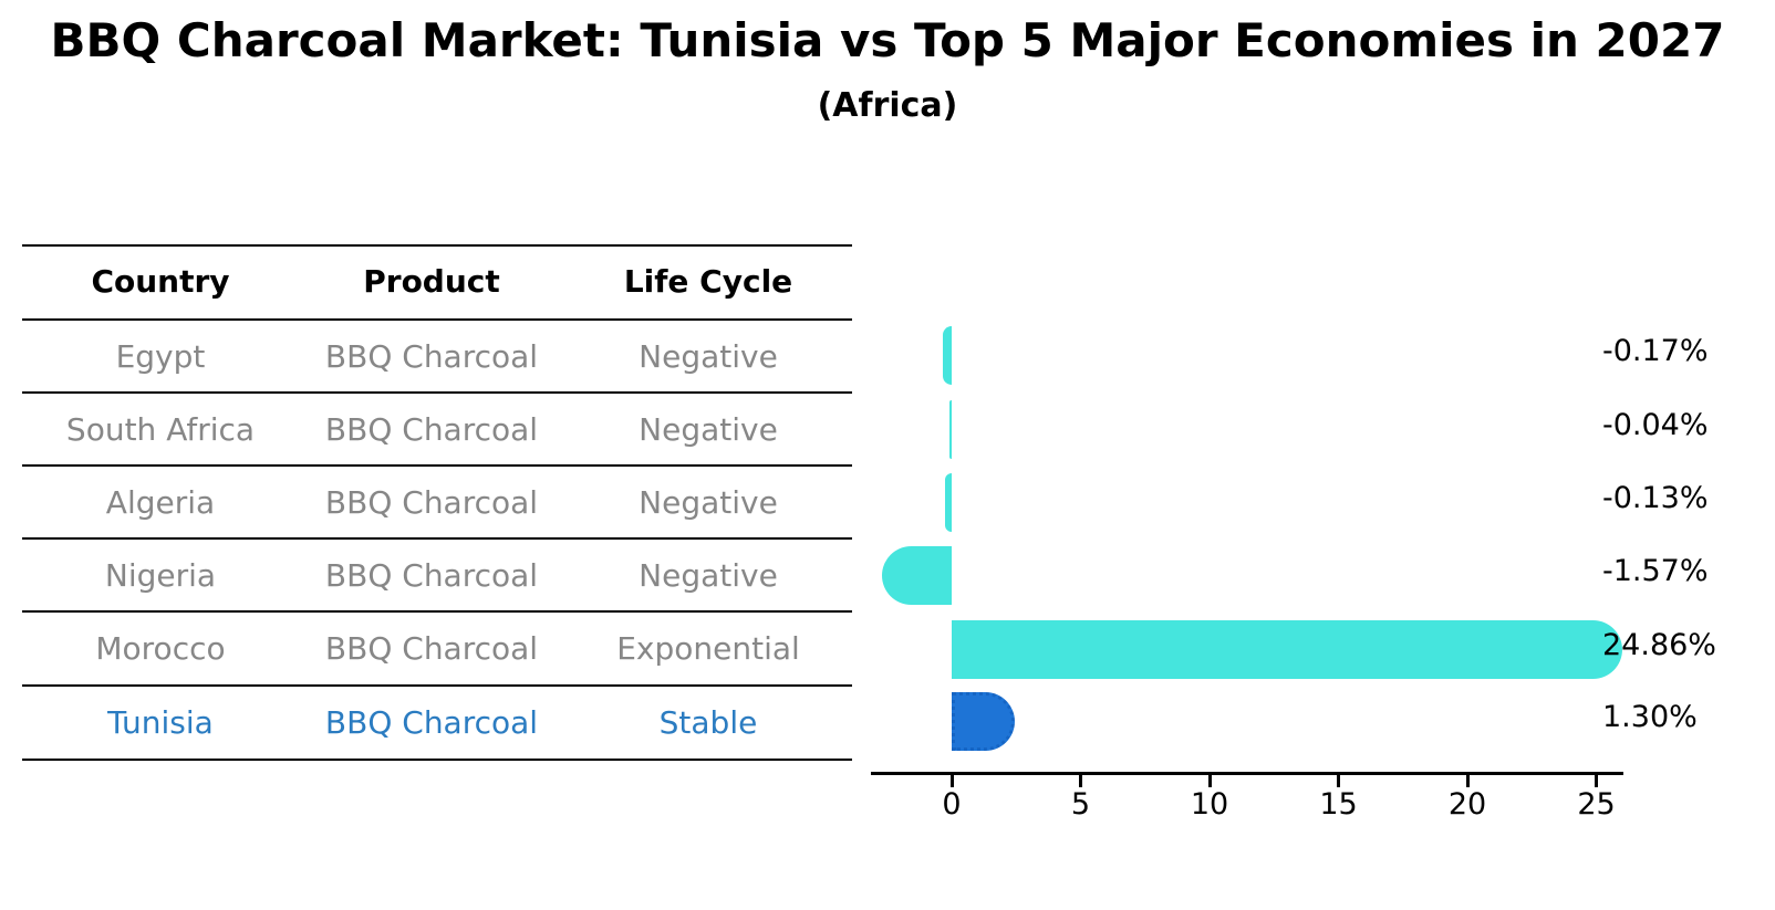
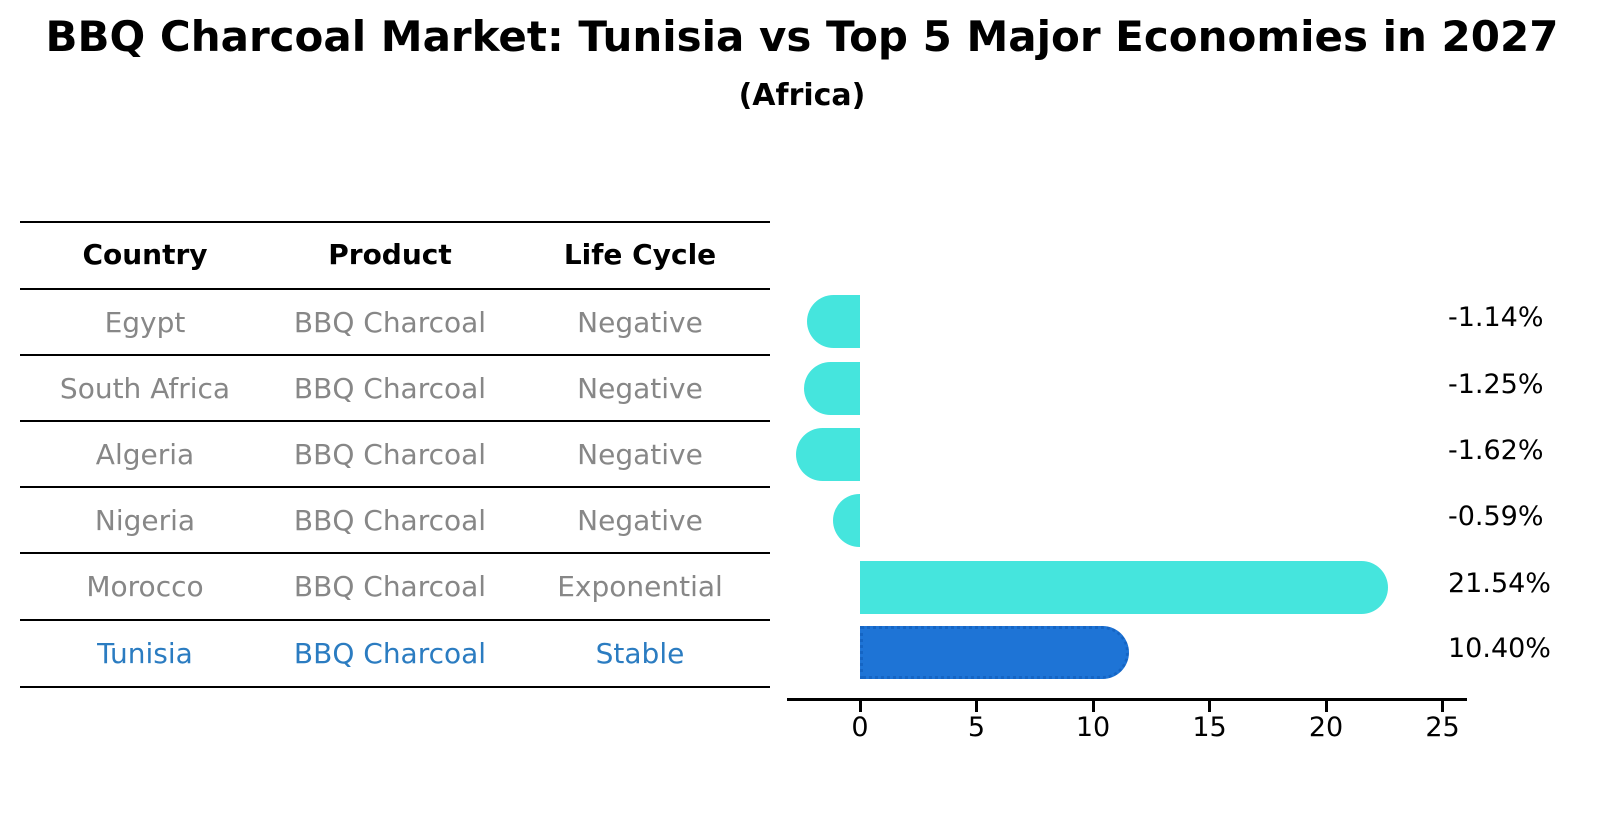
Egypt: -0.17% -> -1.14%
South Africa: -0.04% -> -1.25%
Algeria: -0.13% -> -1.62%
Nigeria: -1.57% -> -0.59%
Morocco: 24.86% -> 21.54%
Tunisia: 1.30% -> 10.40%
